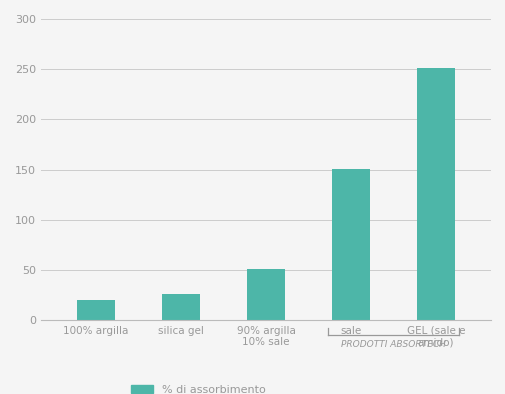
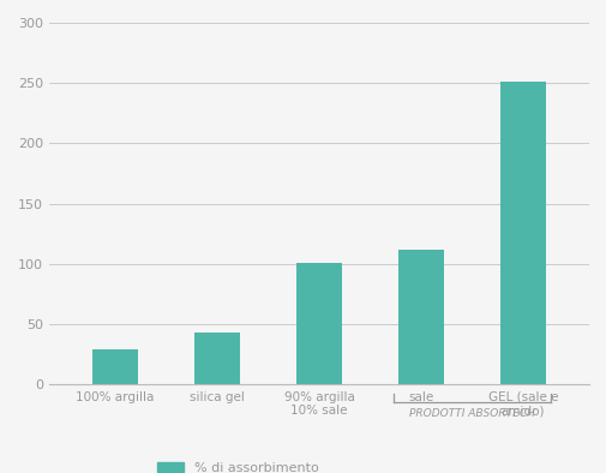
100% argilla: 20 -> 29
silica gel: 26 -> 43
90% argilla 10% sale: 51 -> 101
sale: 151 -> 112
